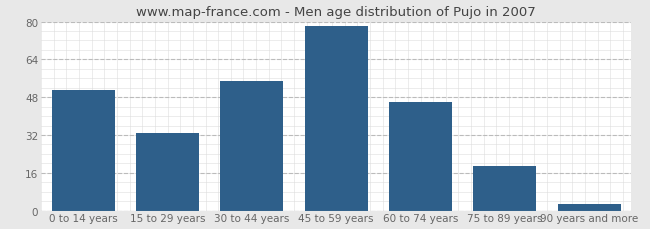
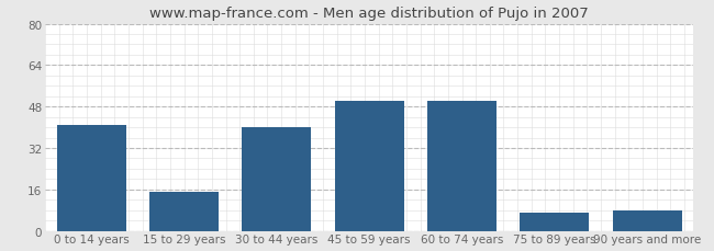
0 to 14 years: 51 -> 41
15 to 29 years: 33 -> 15
30 to 44 years: 55 -> 40
45 to 59 years: 78 -> 50
60 to 74 years: 46 -> 50
75 to 89 years: 19 -> 7
90 years and more: 3 -> 8
